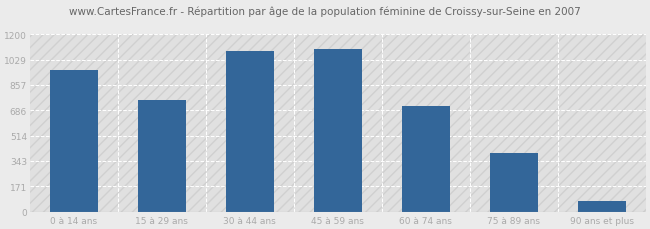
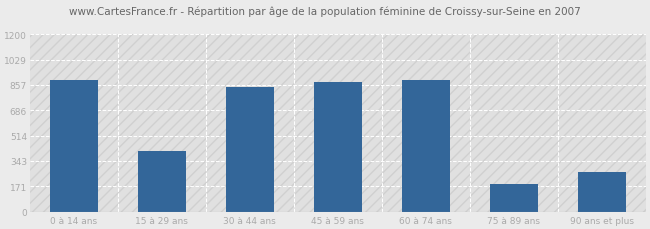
0 à 14 ans: 960 -> 890
15 à 29 ans: 760 -> 410
30 à 44 ans: 1080 -> 840
45 à 59 ans: 1100 -> 880
60 à 74 ans: 720 -> 890
75 à 89 ans: 400 -> 190
90 ans et plus: 80 -> 270
